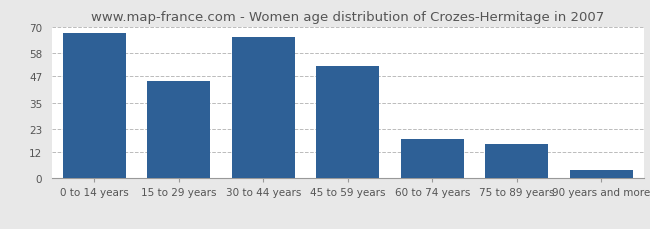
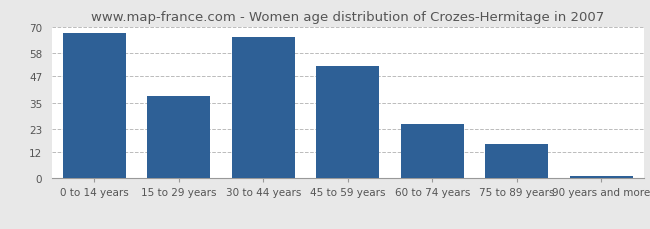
15 to 29 years: 45 -> 38
60 to 74 years: 18 -> 25
90 years and more: 4 -> 1
